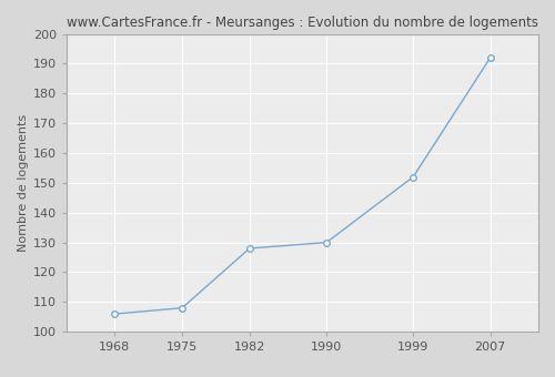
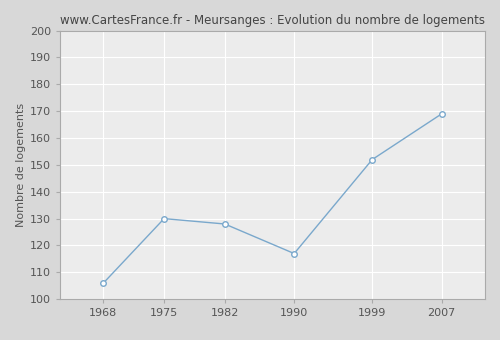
1975: 108 -> 130
1990: 130 -> 117
2007: 192 -> 169
